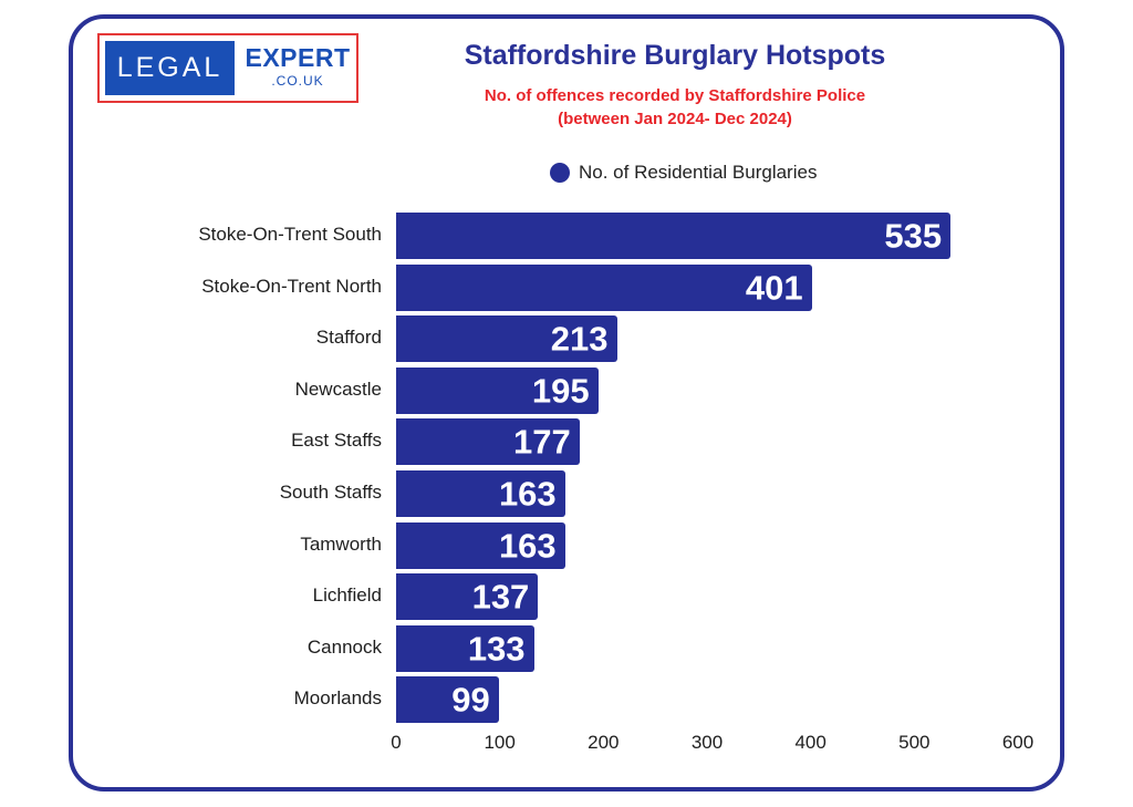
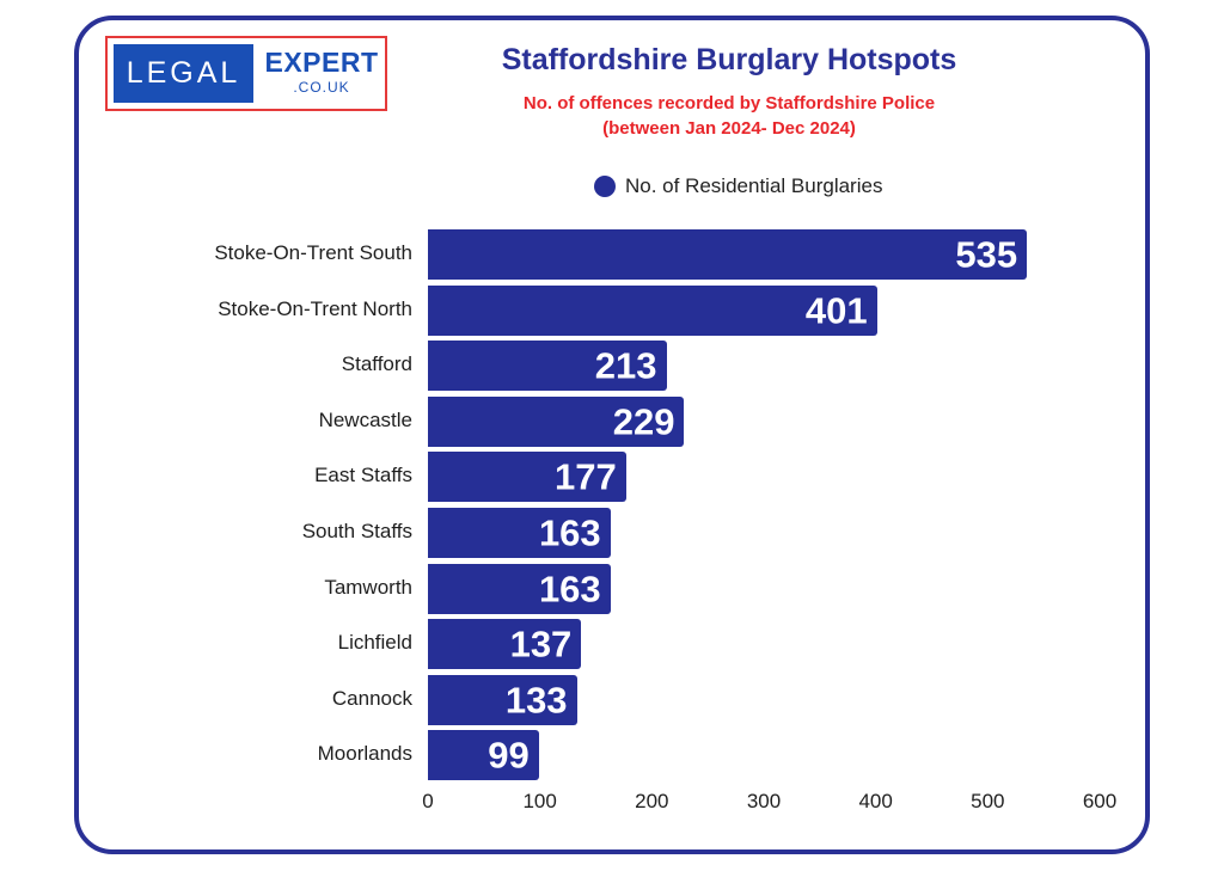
Newcastle: 195 -> 229
